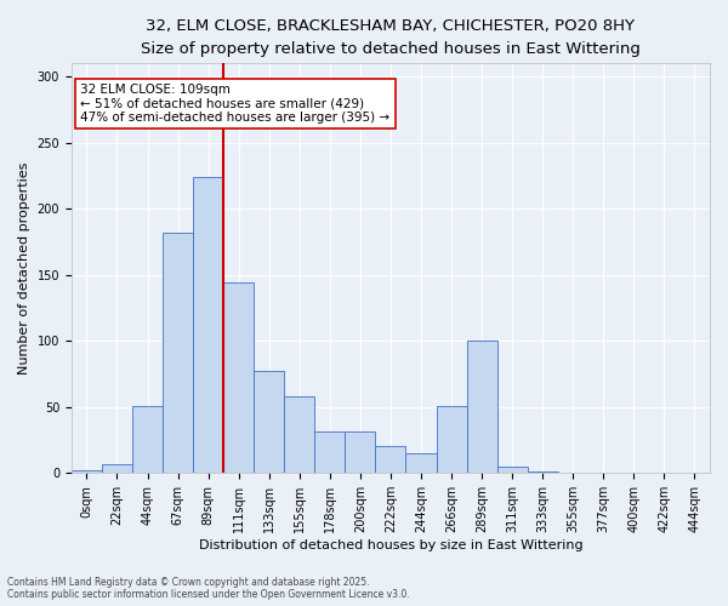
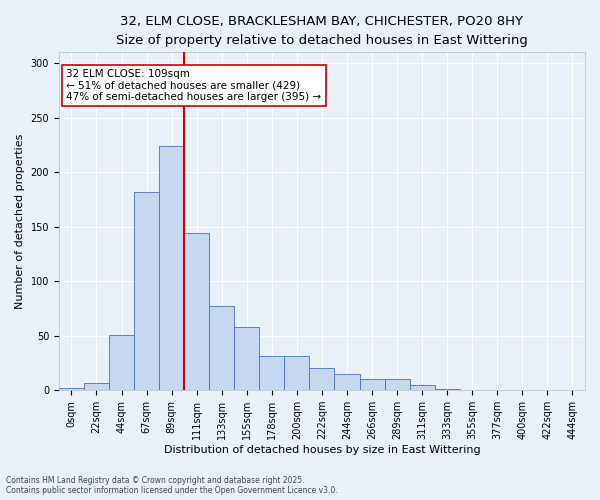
266sqm: 51 -> 10
289sqm: 100 -> 10
